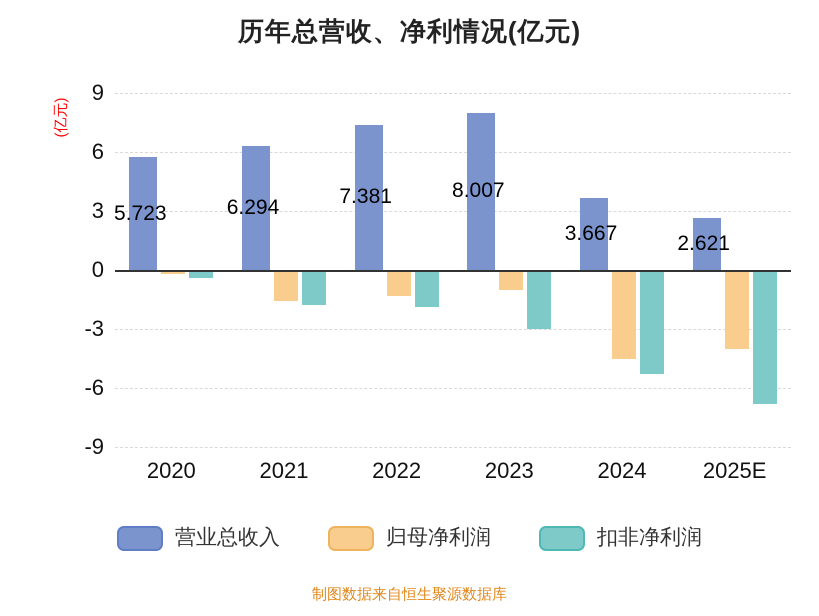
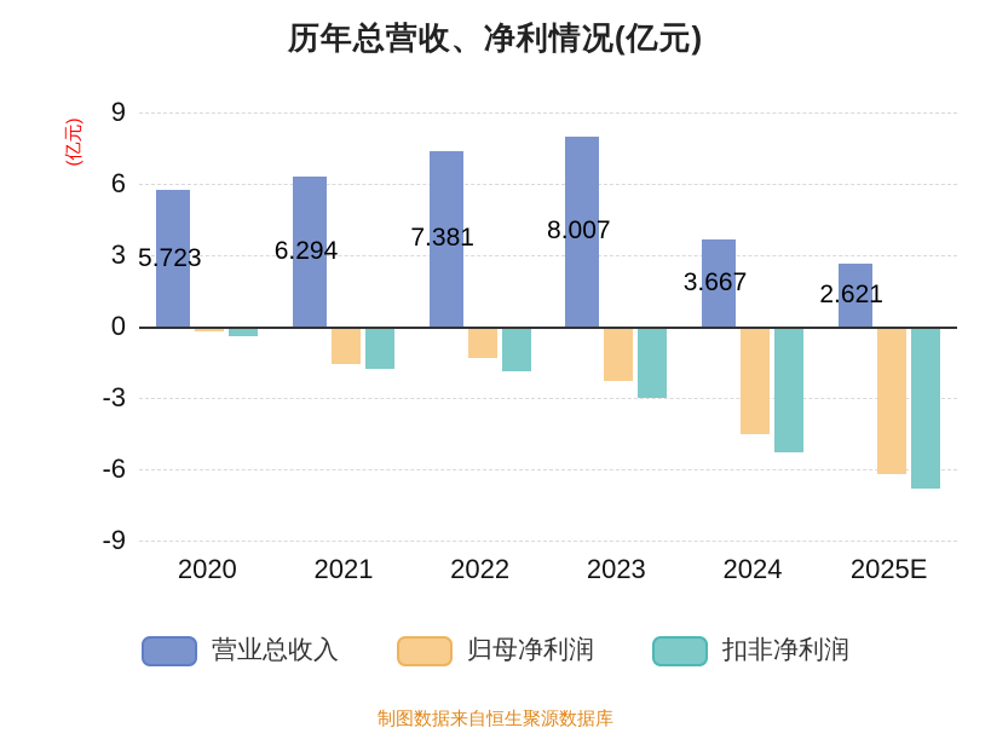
归母净利润/2023: -1.0 -> -2.3
归母净利润/2025E: -4.0 -> -6.2
